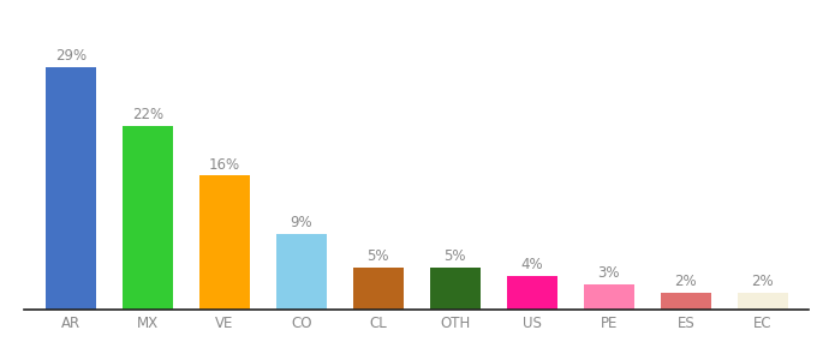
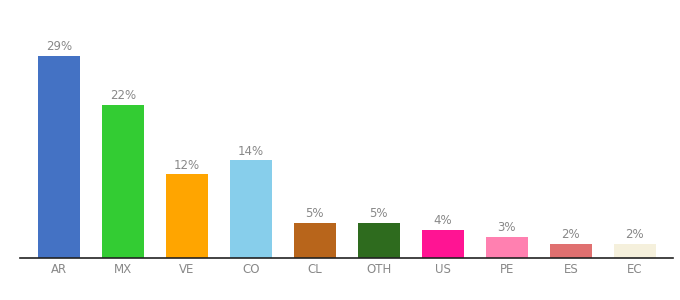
VE: 16% -> 12%
CO: 9% -> 14%
